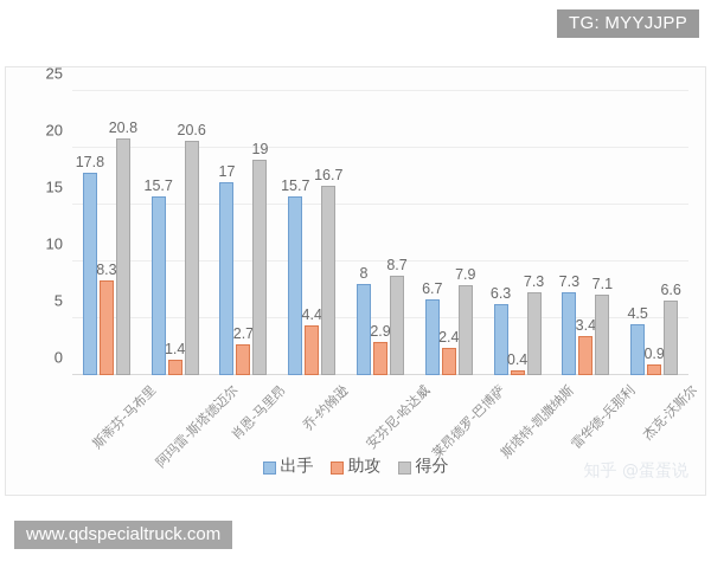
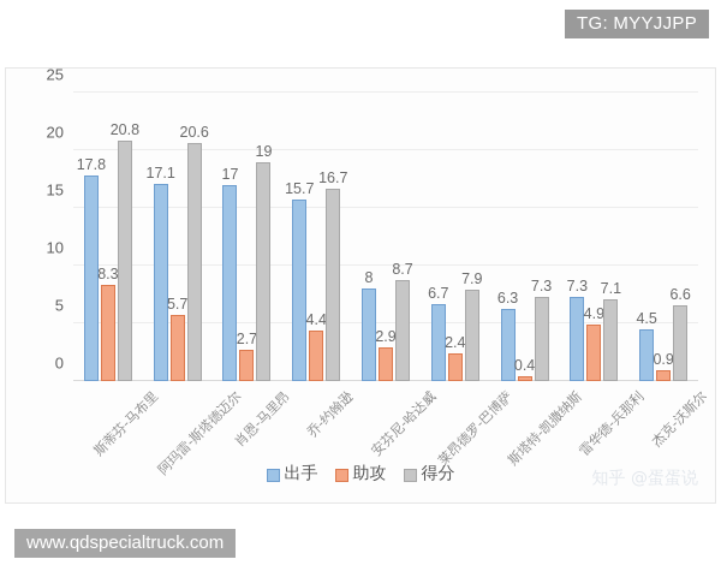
出手/阿玛雷-斯塔德迈尔: 15.7 -> 17.1
助攻/阿玛雷-斯塔德迈尔: 1.4 -> 5.7
助攻/雷华德-兵那利: 3.4 -> 4.9
